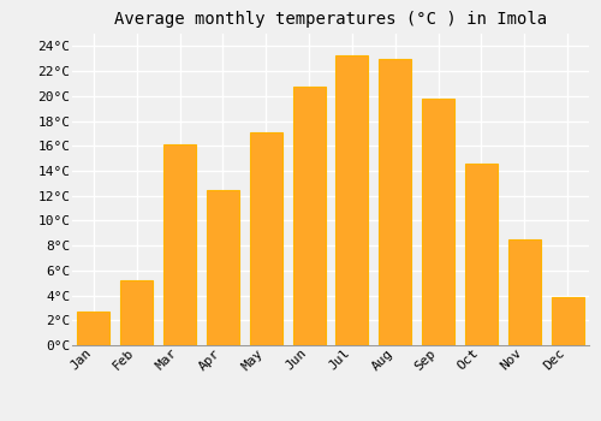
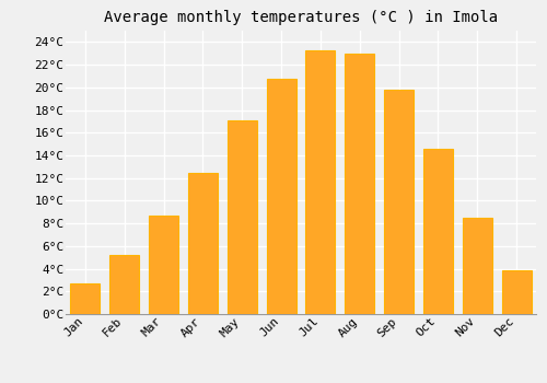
Mar: 16.1°C -> 8.7°C
